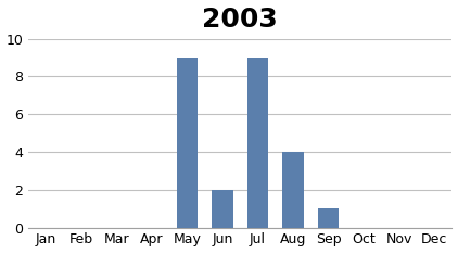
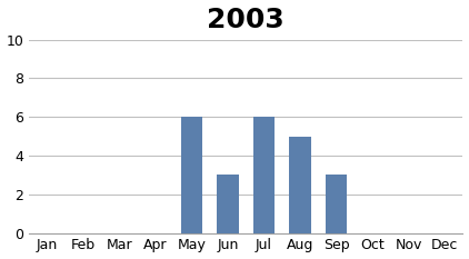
May: 9 -> 6
Jun: 2 -> 3
Jul: 9 -> 6
Aug: 4 -> 5
Sep: 1 -> 3
